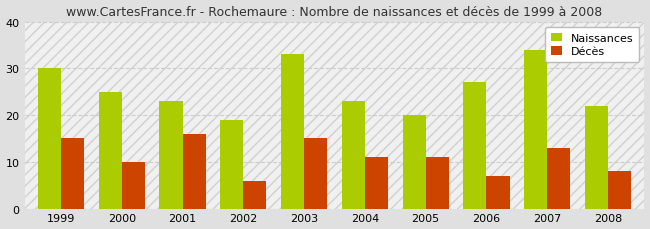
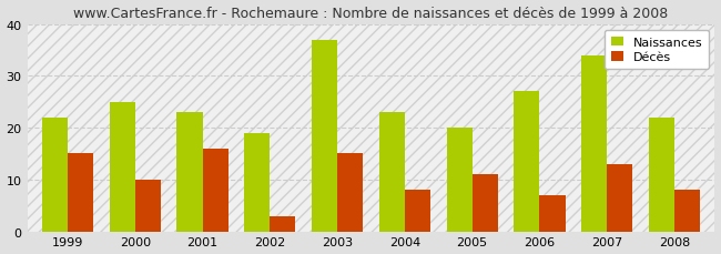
Naissances/1999: 30 -> 22
Décès/2002: 6 -> 3
Naissances/2003: 33 -> 37
Décès/2004: 11 -> 8
